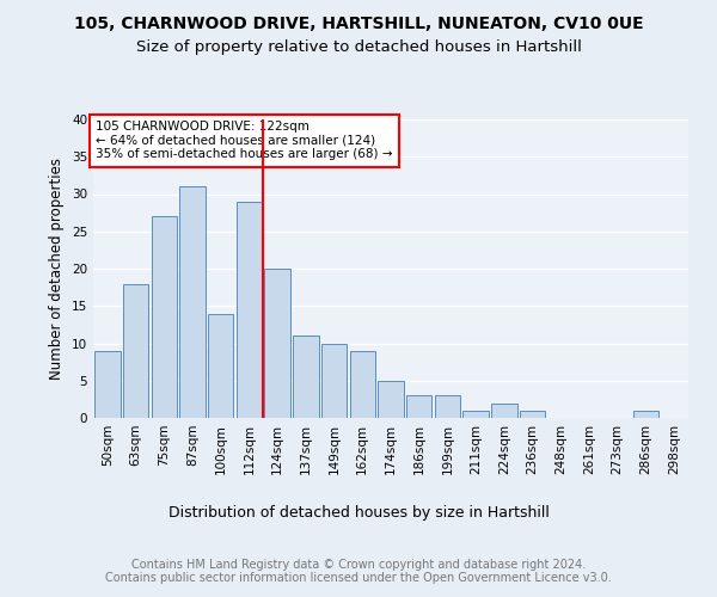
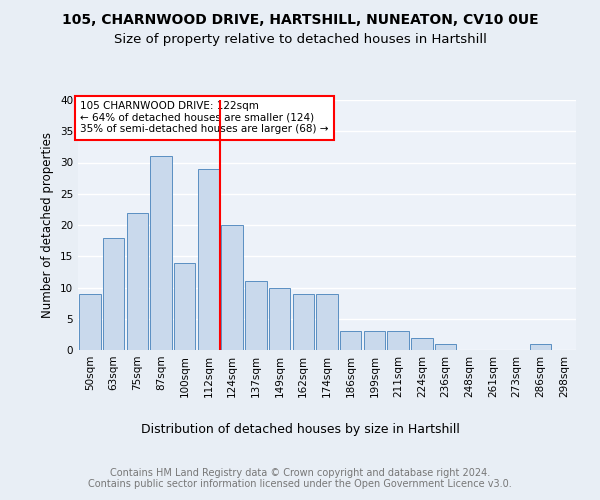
75sqm: 27 -> 22
174sqm: 5 -> 9
211sqm: 1 -> 3
